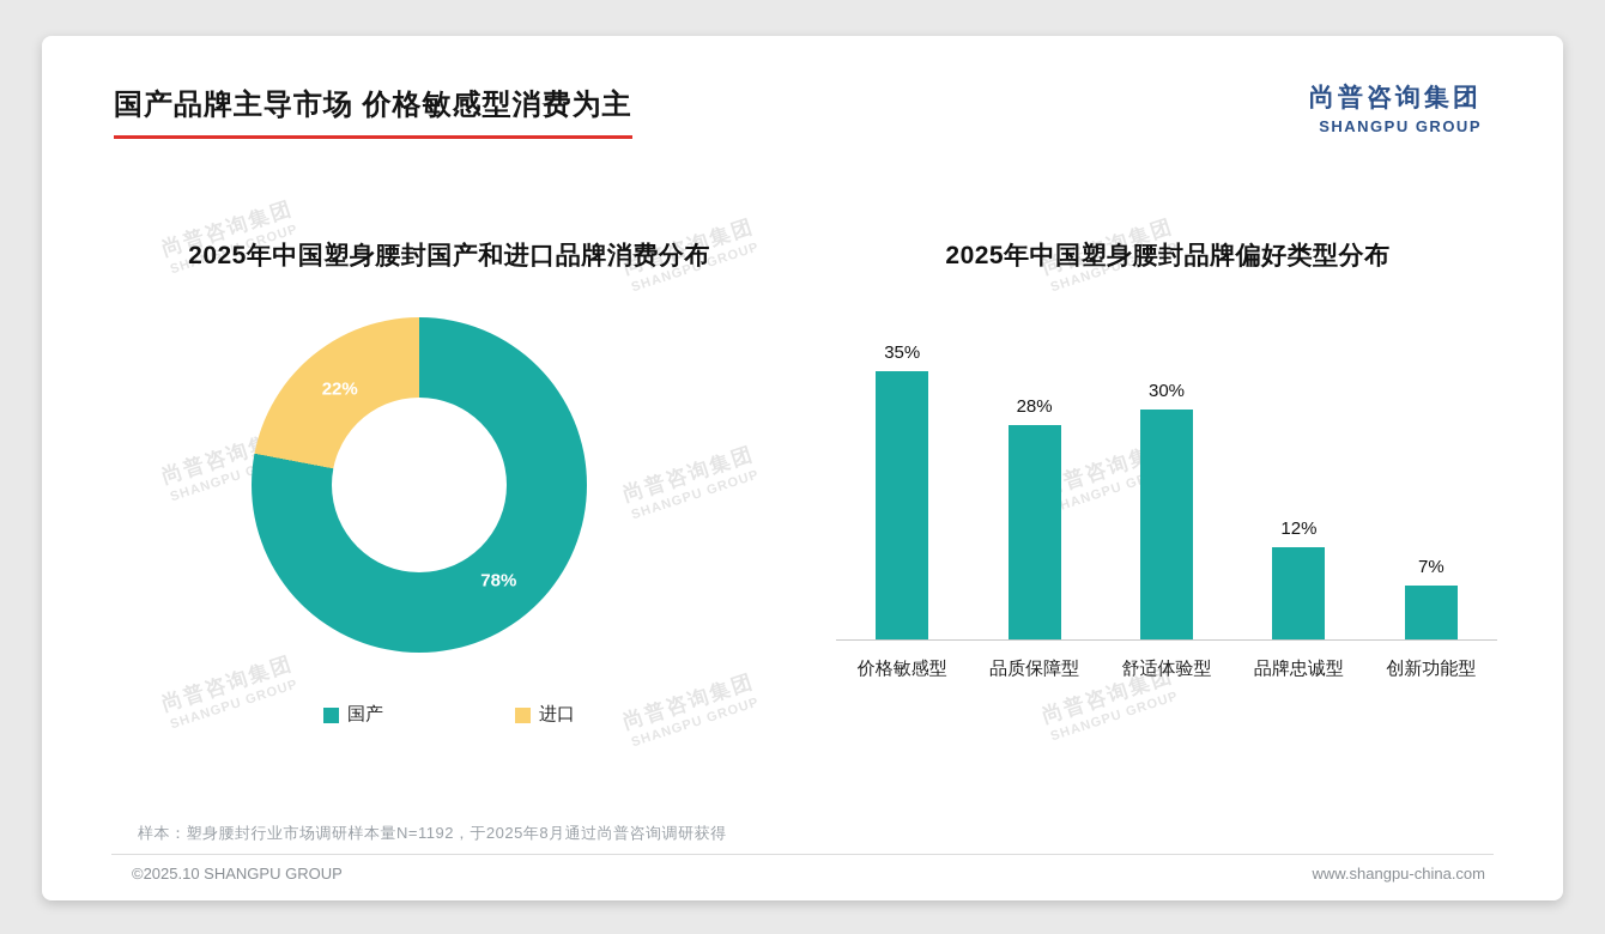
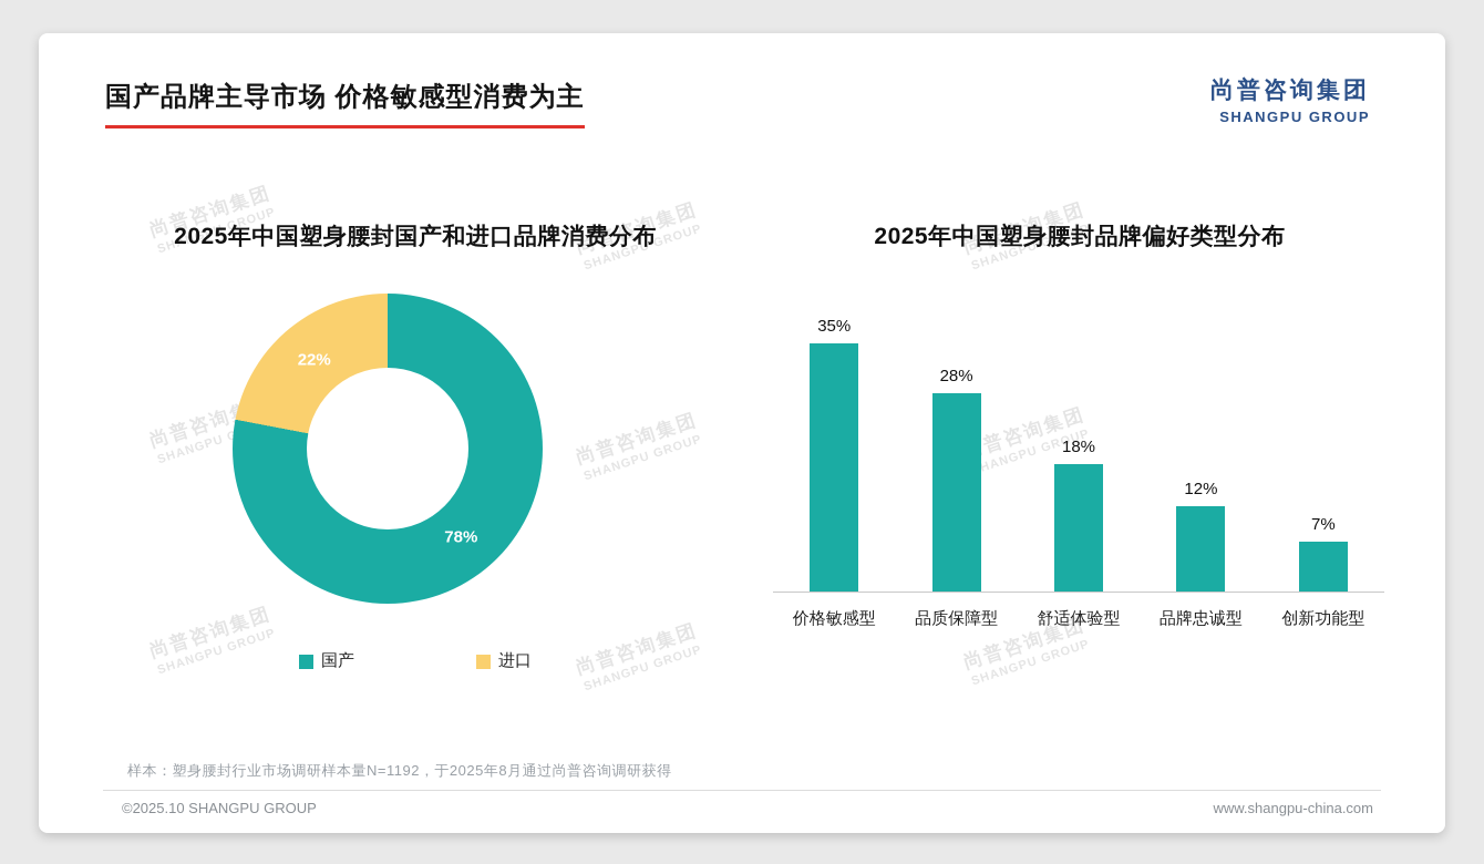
2025年中国塑身腰封品牌偏好类型分布/舒适体验型: 30% -> 18%
